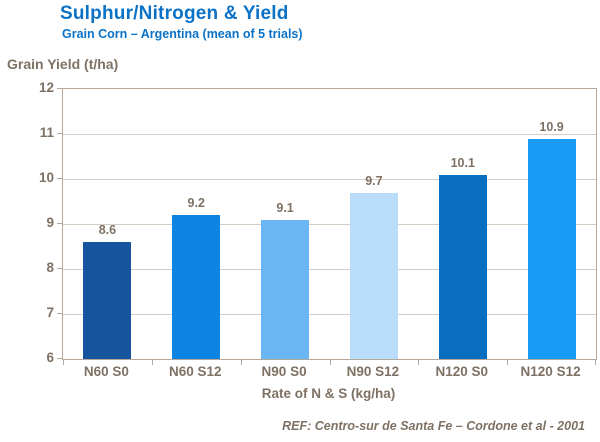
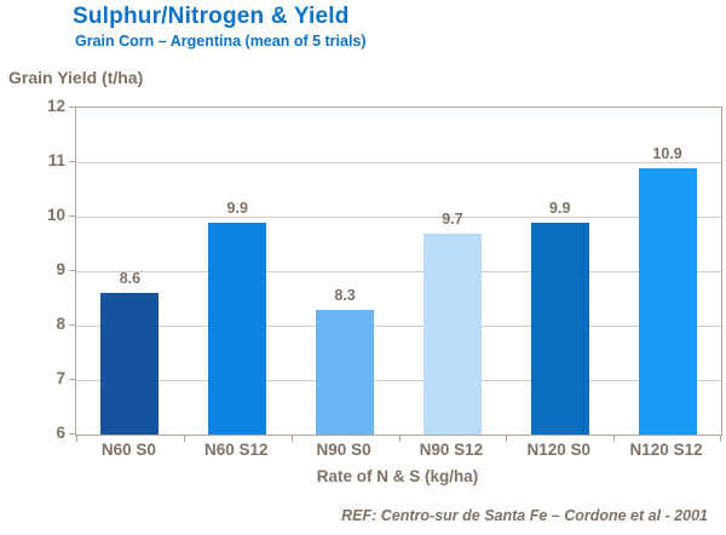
N60 S12: 9.2 -> 9.9
N90 S0: 9.1 -> 8.3
N120 S0: 10.1 -> 9.9
